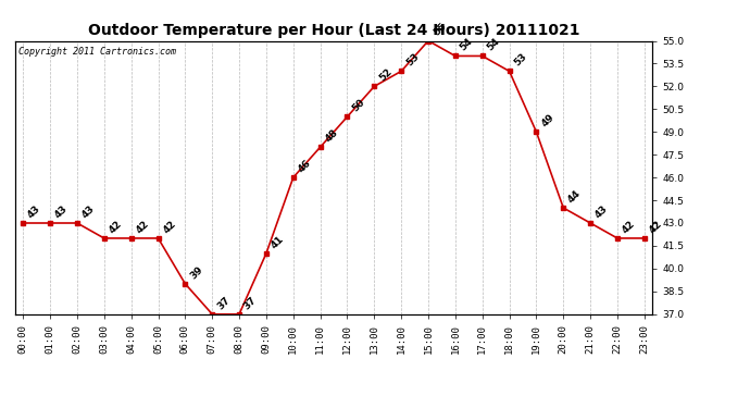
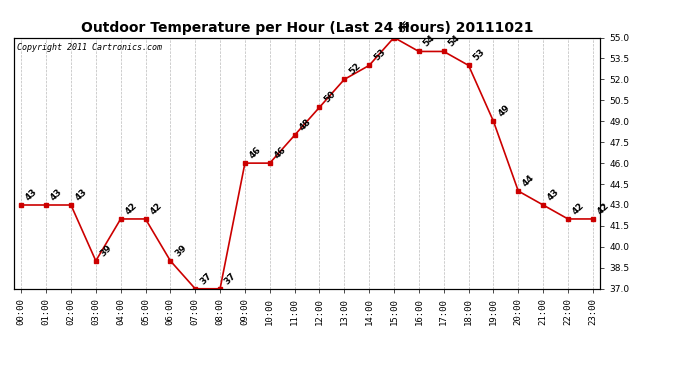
03:00: 42 -> 39
09:00: 41 -> 46
